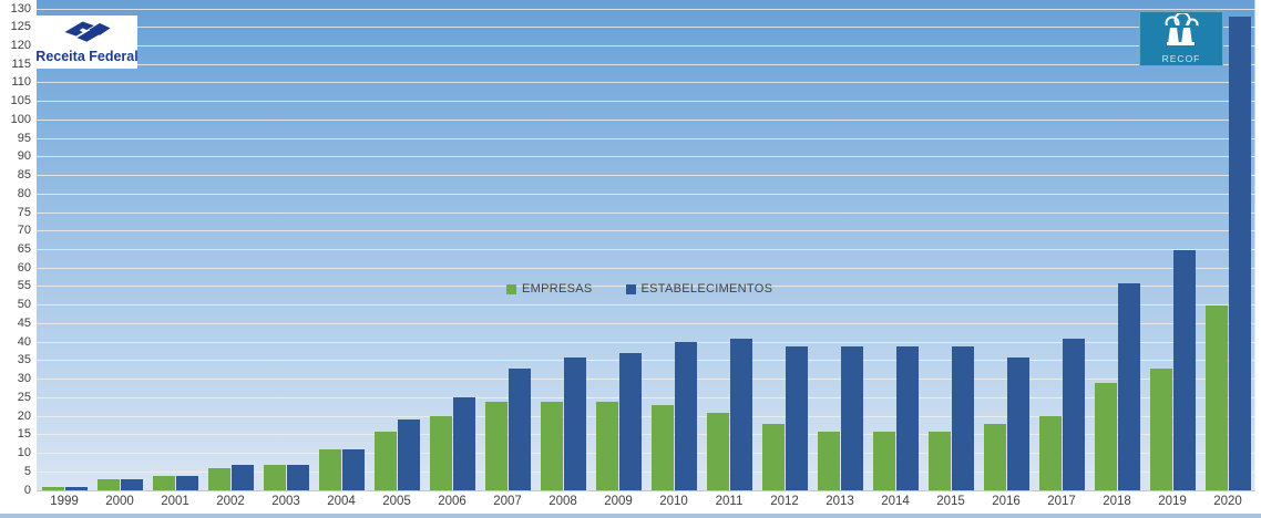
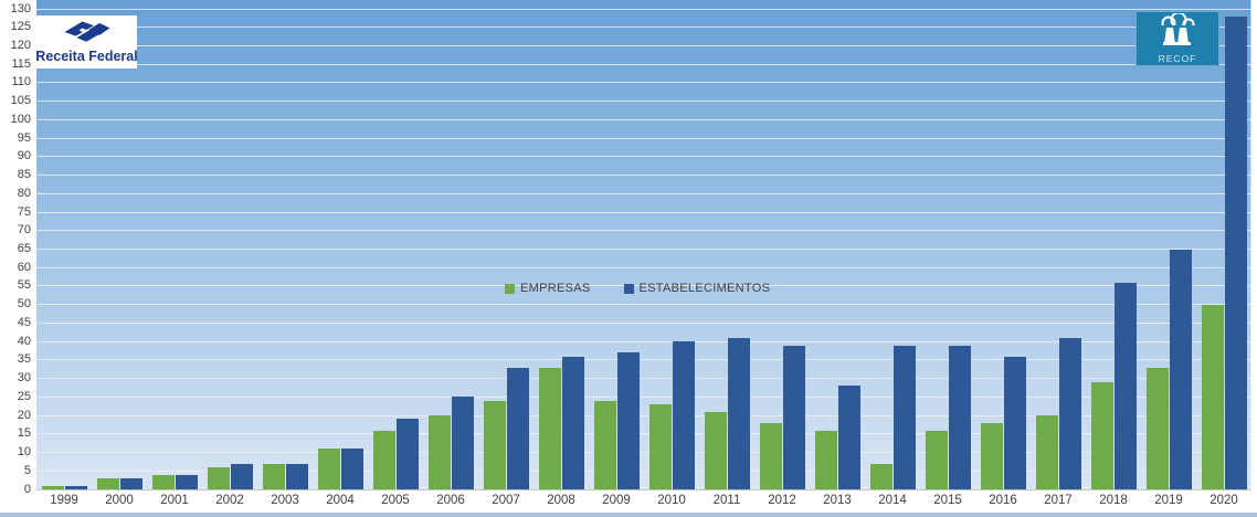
EMPRESAS/2008: 24 -> 33
ESTABELECIMENTOS/2013: 39 -> 28
EMPRESAS/2014: 16 -> 7
